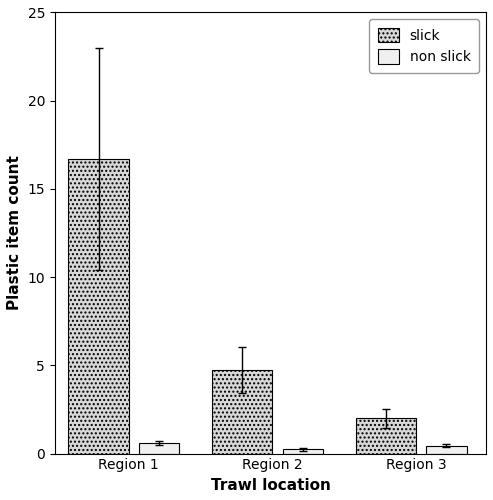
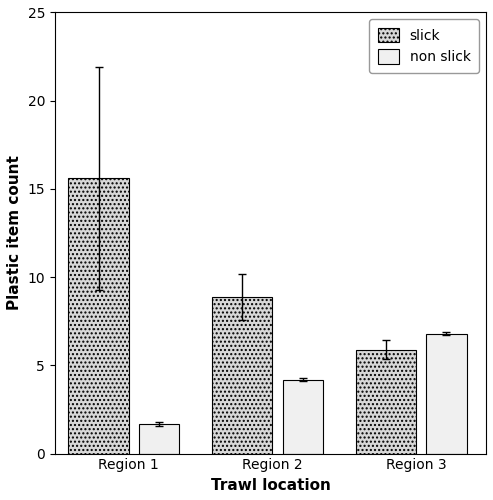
slick/Region 1: 16.7 -> 15.6
non slick/Region 1: 0.6 -> 1.7
slick/Region 2: 4.8 -> 8.9
non slick/Region 2: 0.2 -> 4.2
slick/Region 3: 2.0 -> 5.9
non slick/Region 3: 0.5 -> 6.8
